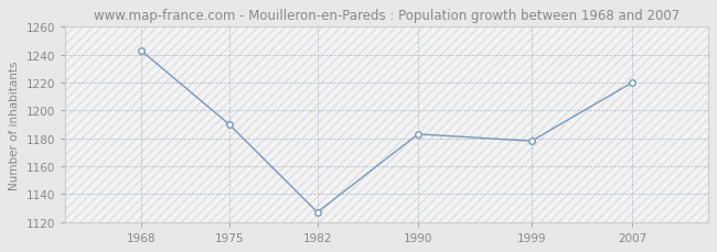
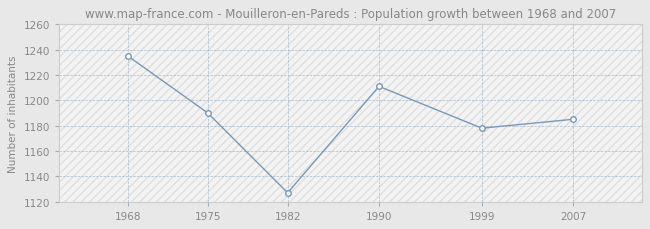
1968: 1243 -> 1235
1990: 1183 -> 1211
2007: 1220 -> 1185
